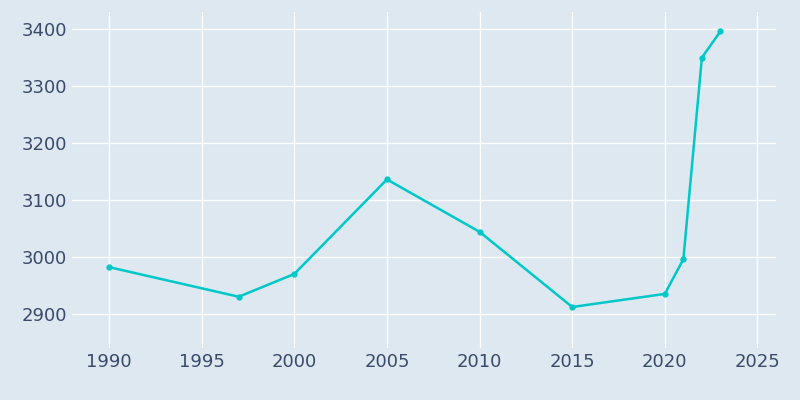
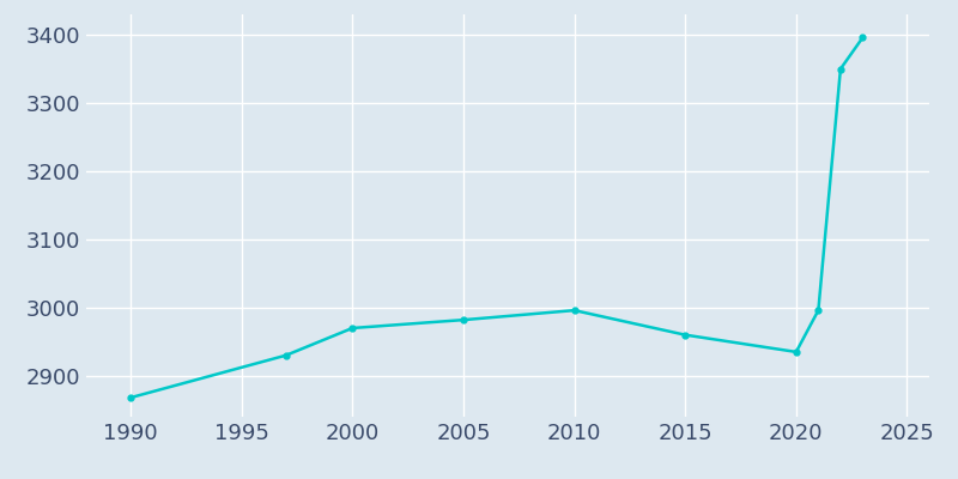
1990: 2982 -> 2868
2005: 3136 -> 2982
2010: 3044 -> 2996
2015: 2912 -> 2960
